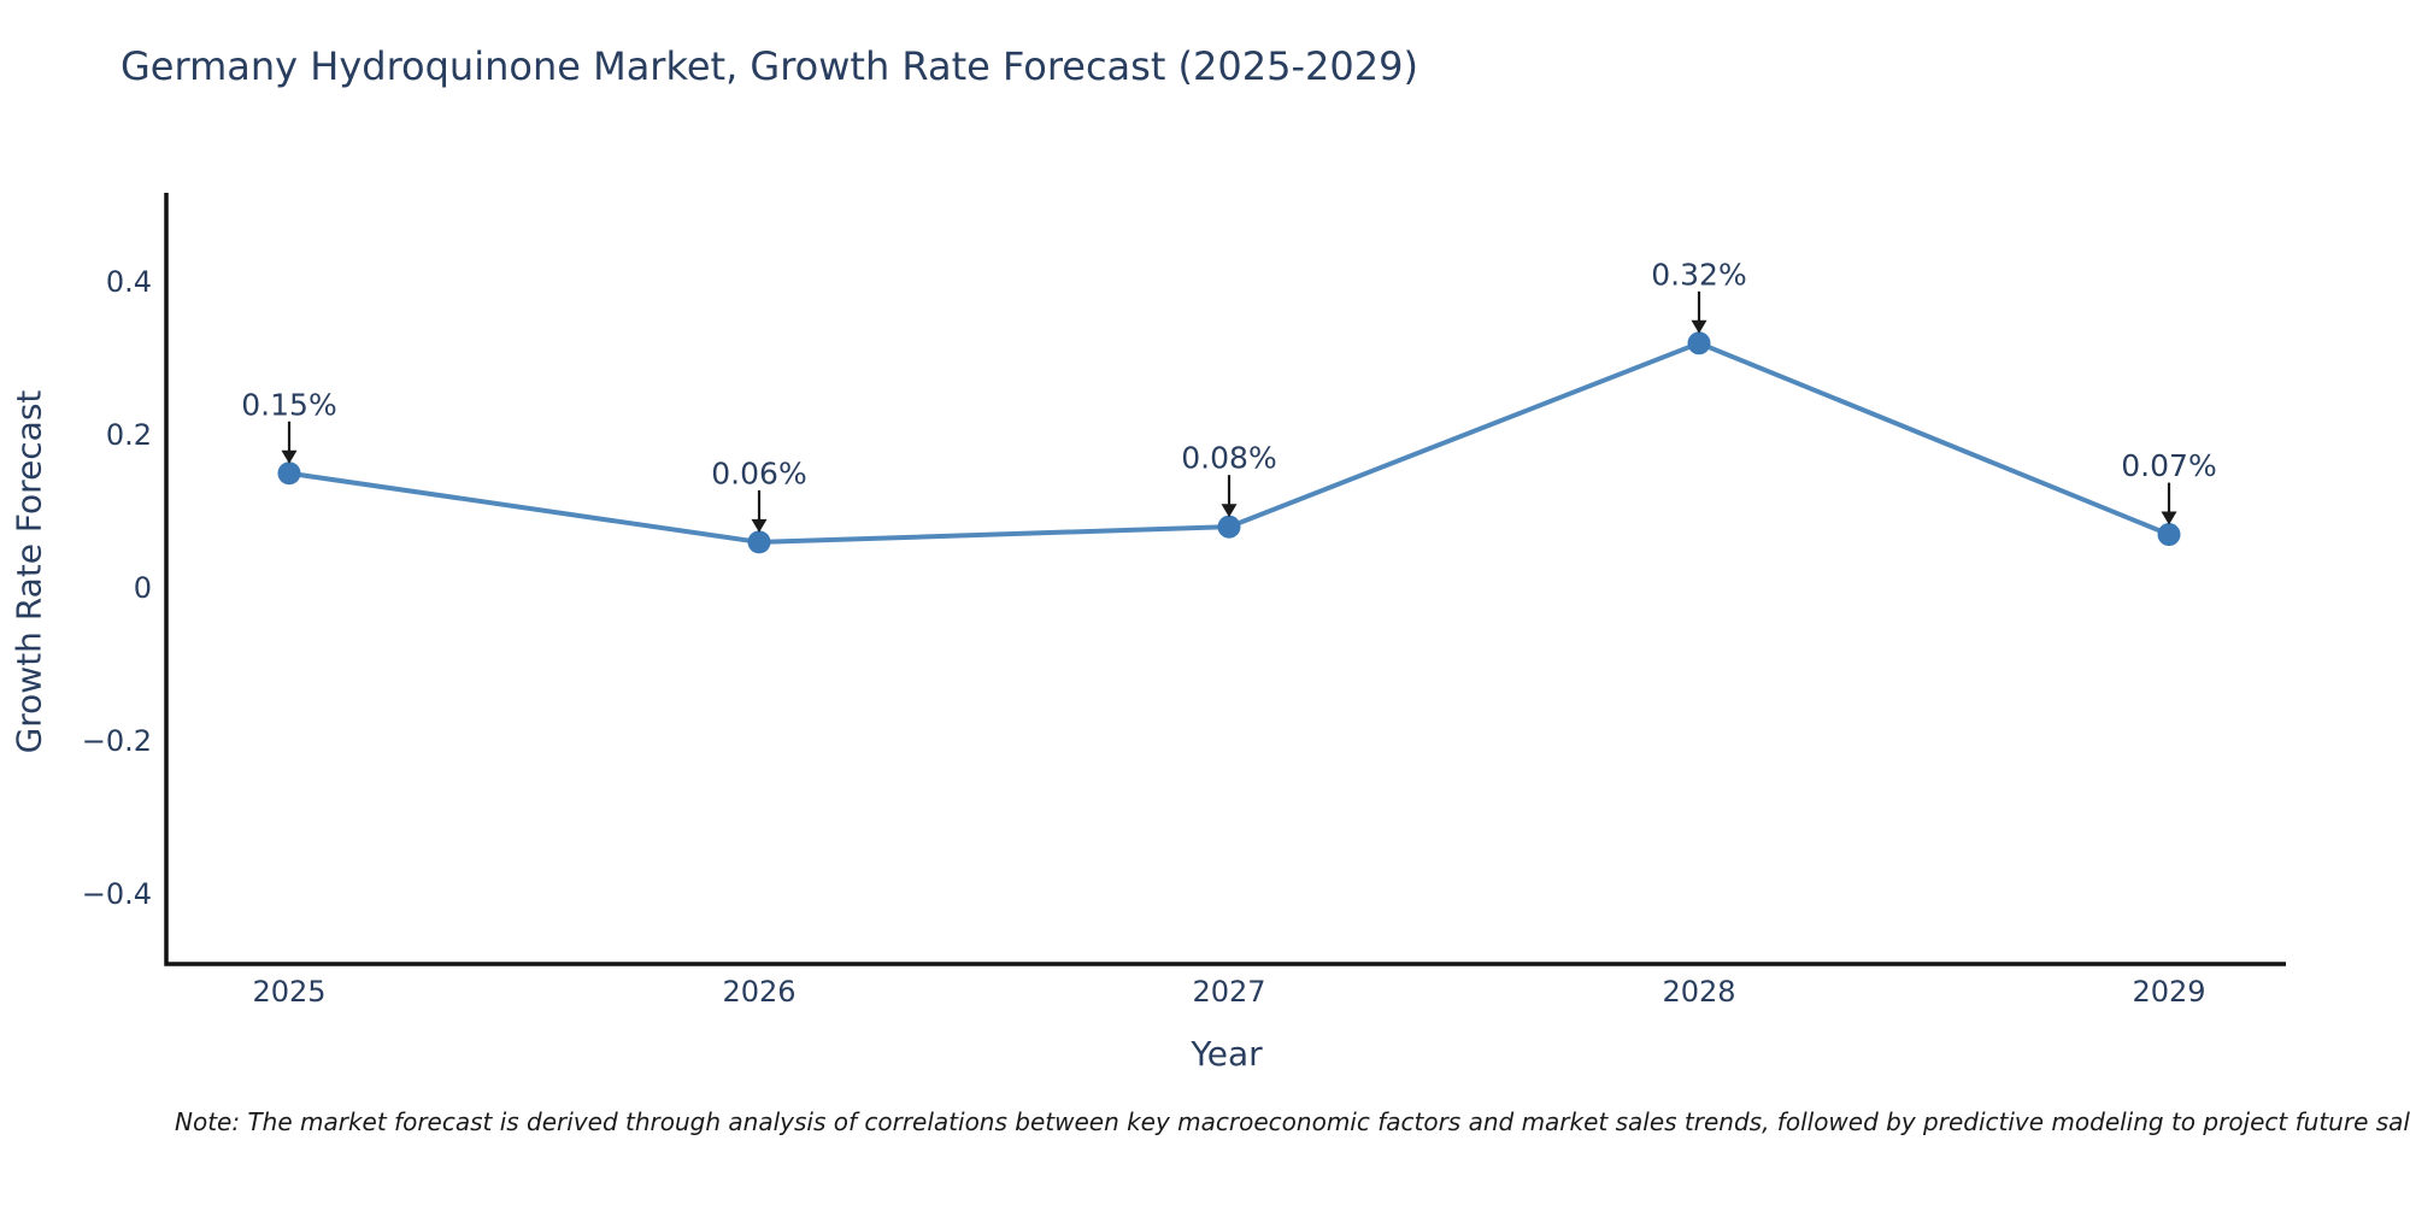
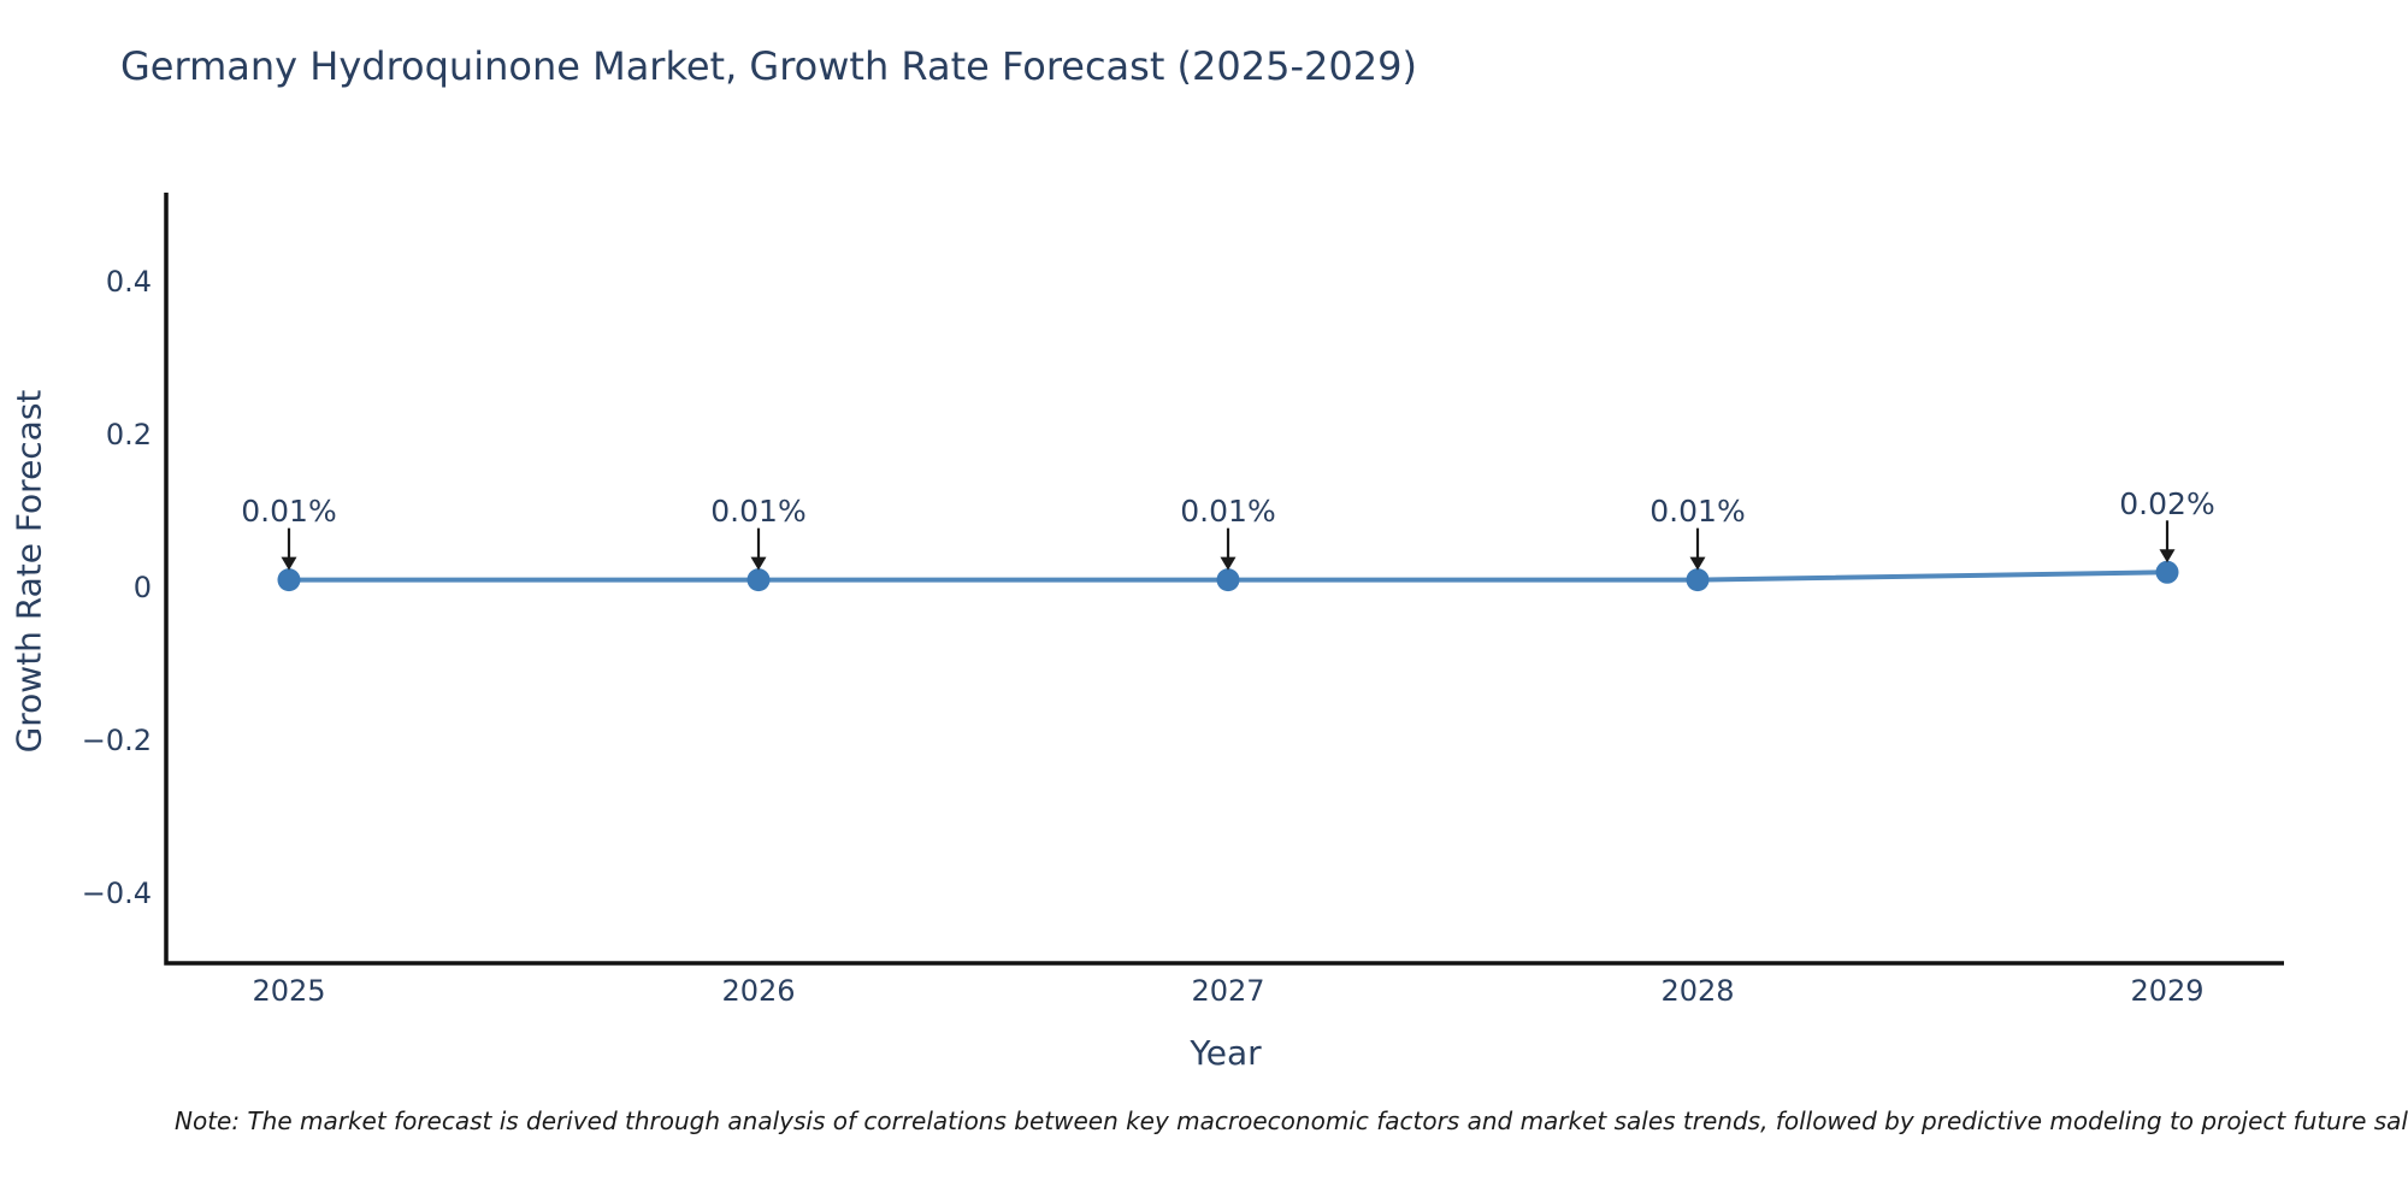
2025: 0.15% -> 0.01%
2026: 0.06% -> 0.01%
2027: 0.08% -> 0.01%
2028: 0.32% -> 0.01%
2029: 0.07% -> 0.02%
